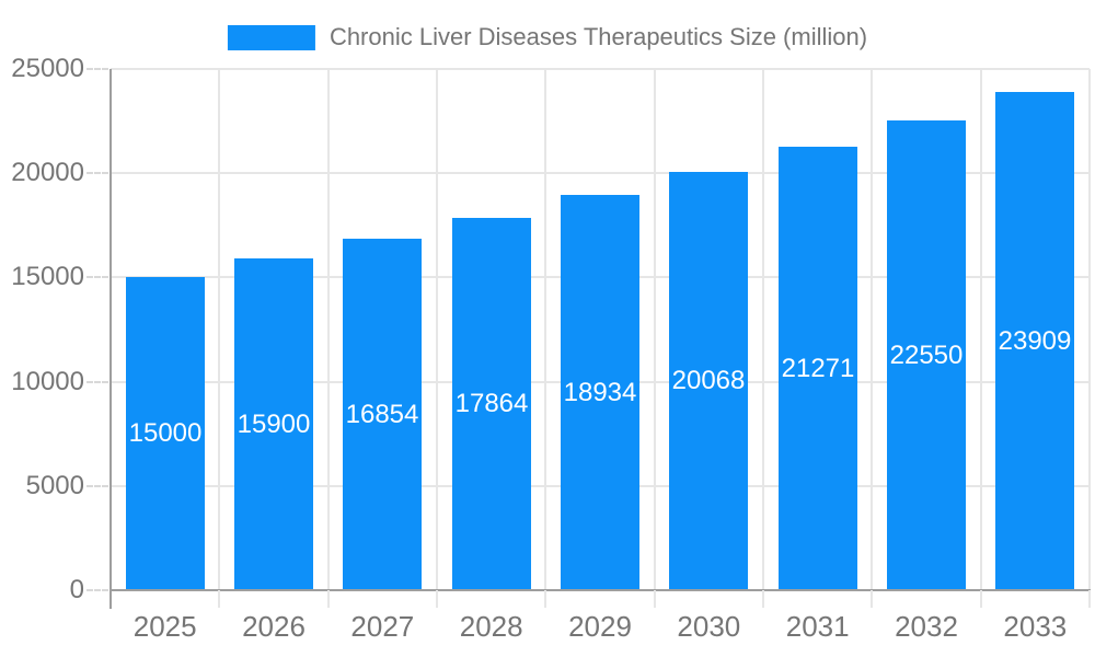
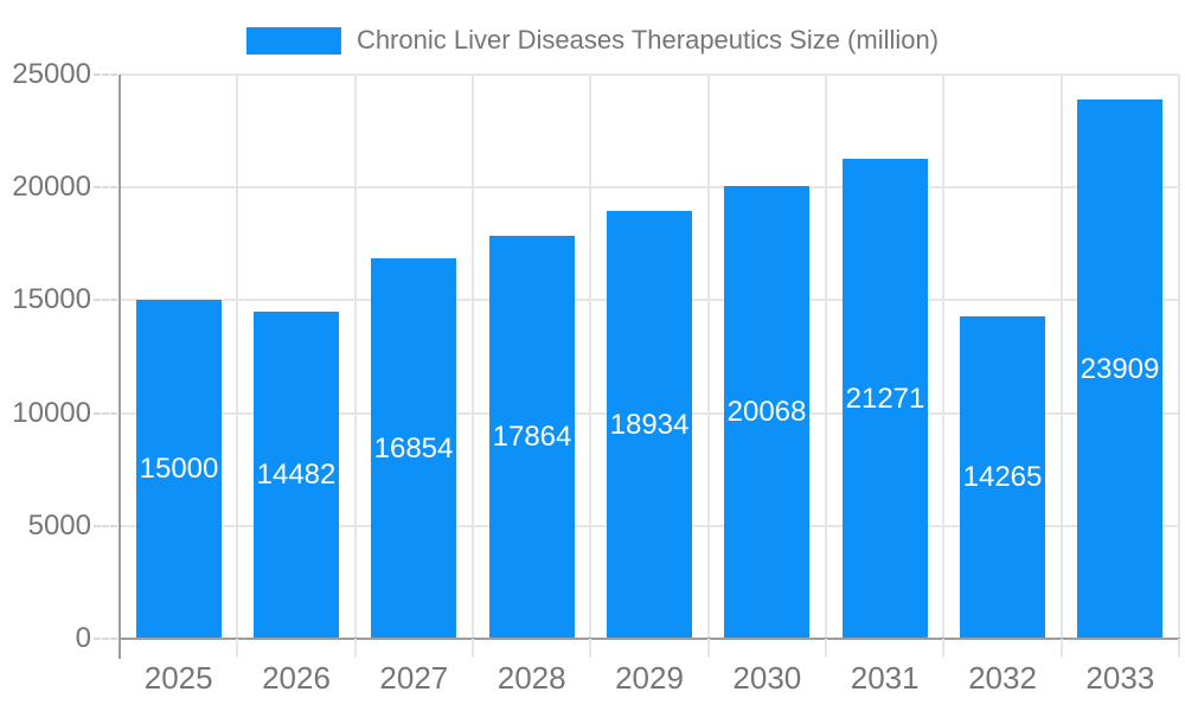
2026: 15900 -> 14482
2032: 22550 -> 14265
